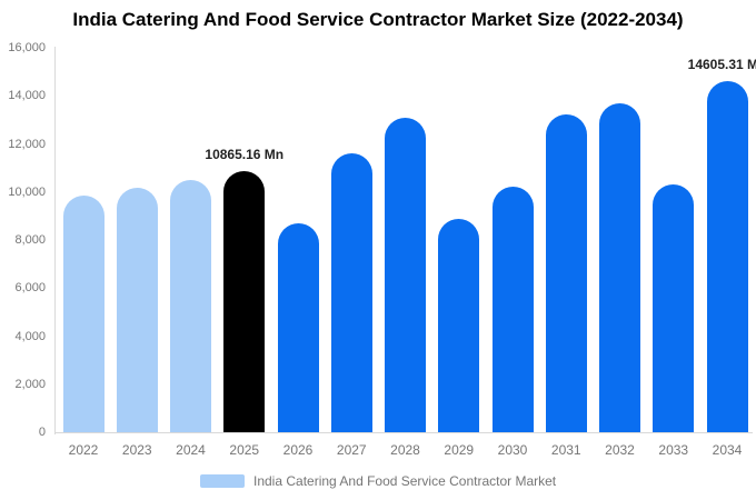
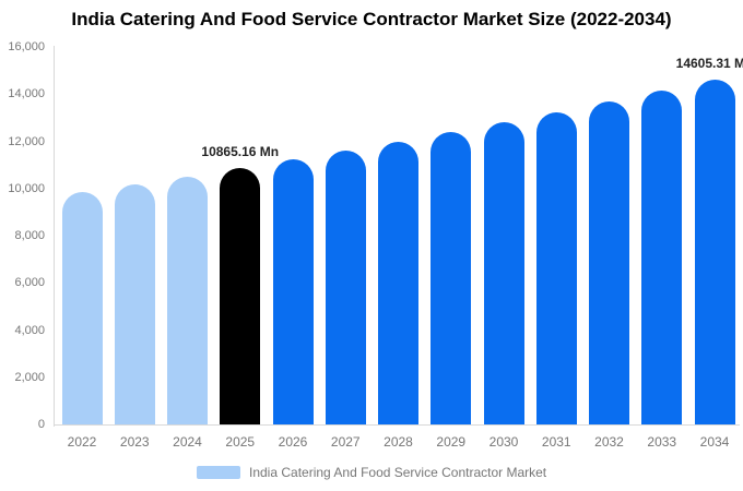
2026: 8700 -> 11200
2028: 13100 -> 12000
2029: 8900 -> 12400
2030: 10200 -> 12800
2033: 10300 -> 14100
